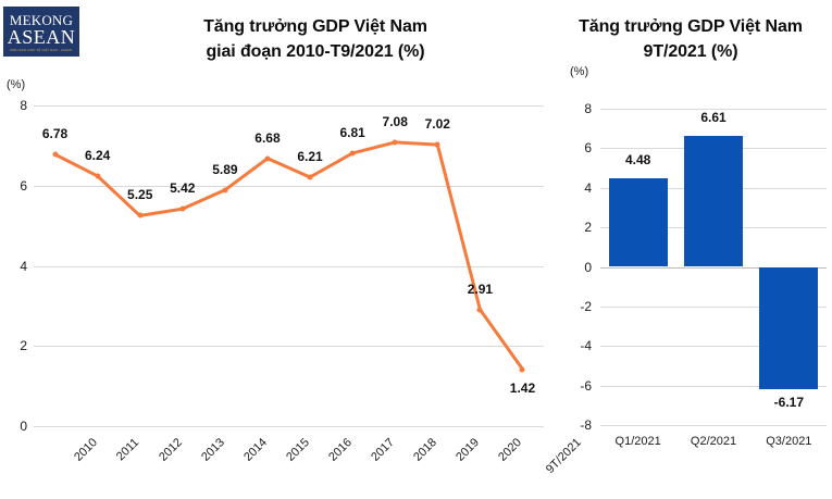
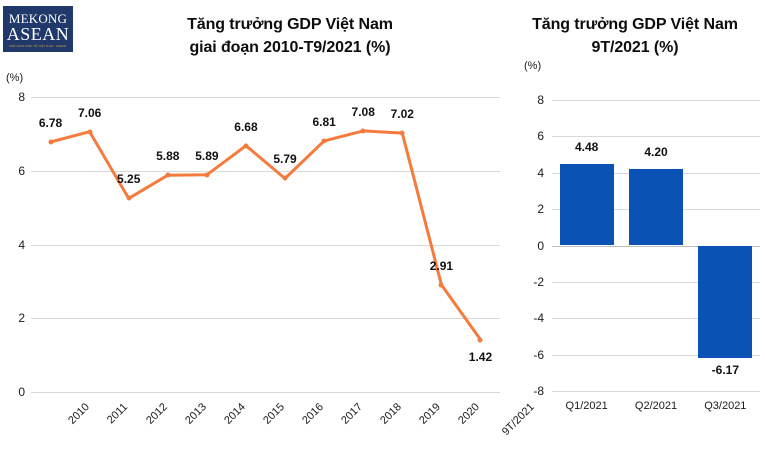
Tăng trưởng GDP Việt Nam giai đoạn 2010-T9/2021 (%)/2011: 6.24 -> 7.06
Tăng trưởng GDP Việt Nam giai đoạn 2010-T9/2021 (%)/2013: 5.42 -> 5.88
Tăng trưởng GDP Việt Nam giai đoạn 2010-T9/2021 (%)/2016: 6.21 -> 5.79
Tăng trưởng GDP Việt Nam 9T/2021 (%)/Q2/2021: 6.61 -> 4.20
